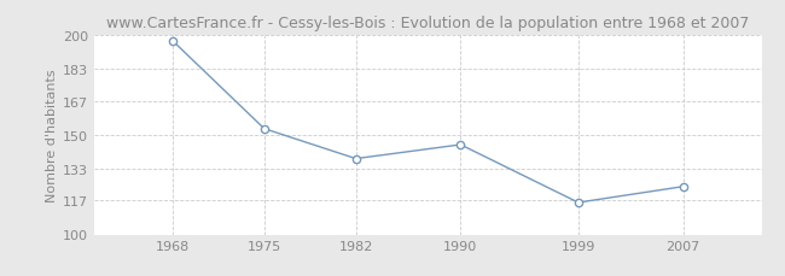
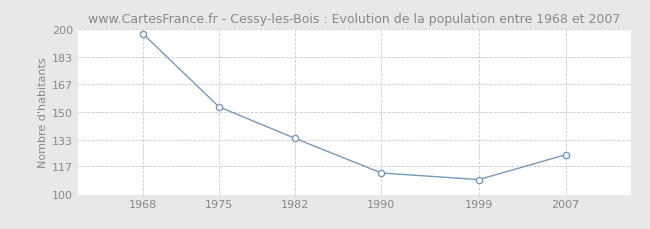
1982: 138 -> 134
1990: 145 -> 113
1999: 116 -> 109
